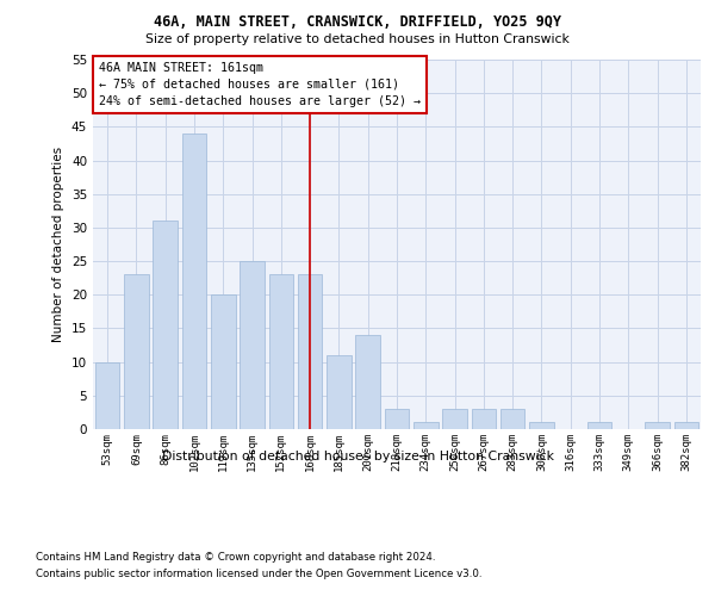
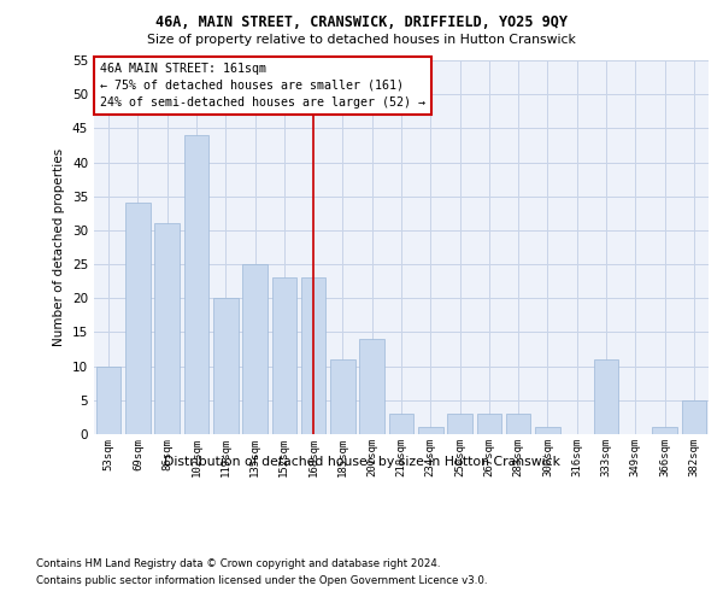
69sqm: 23 -> 34
333sqm: 1 -> 11
382sqm: 1 -> 5
